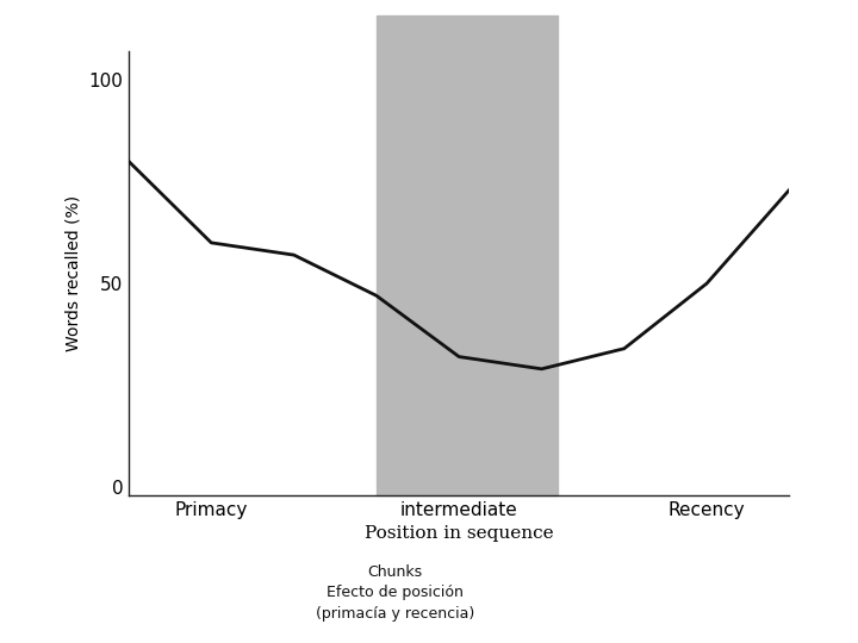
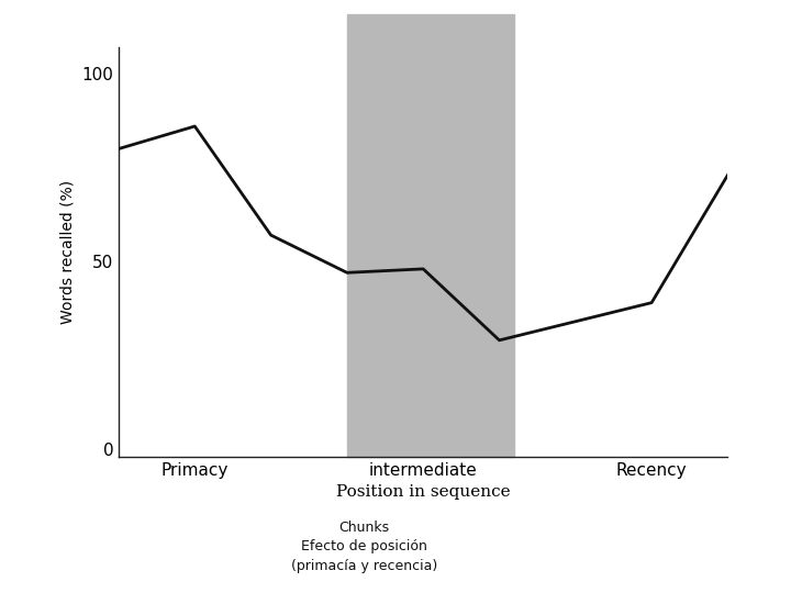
Primacy: 60 -> 86
intermediate: 32 -> 48
Recency: 50 -> 39
